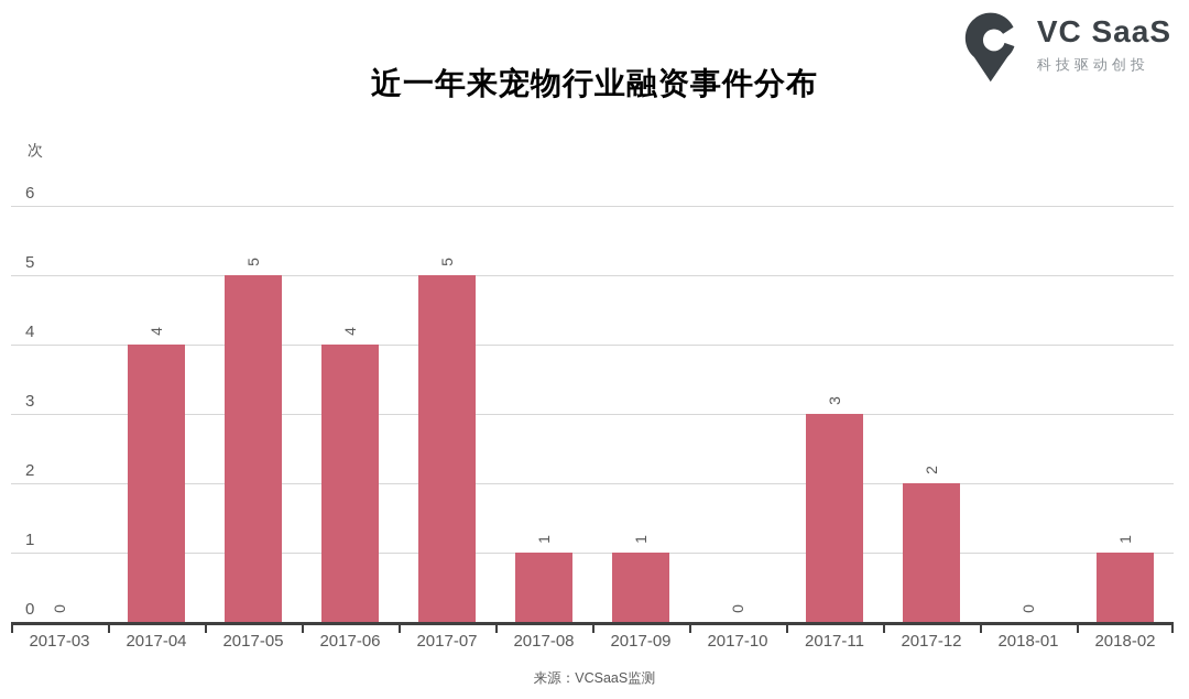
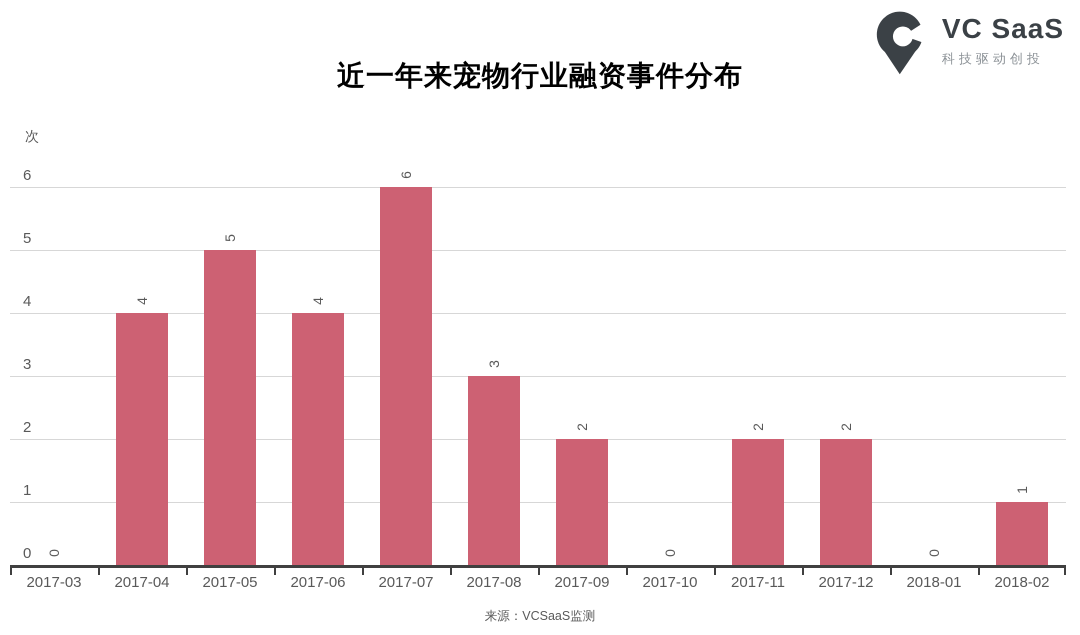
2017-07: 5 -> 6
2017-08: 1 -> 3
2017-09: 1 -> 2
2017-11: 3 -> 2
